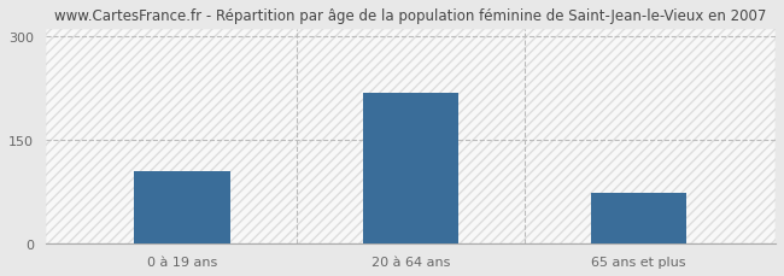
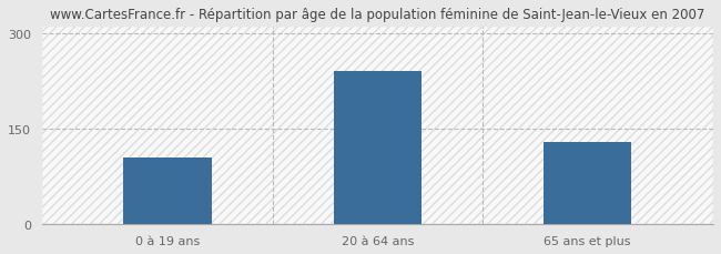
20 à 64 ans: 218 -> 240
65 ans et plus: 74 -> 130
